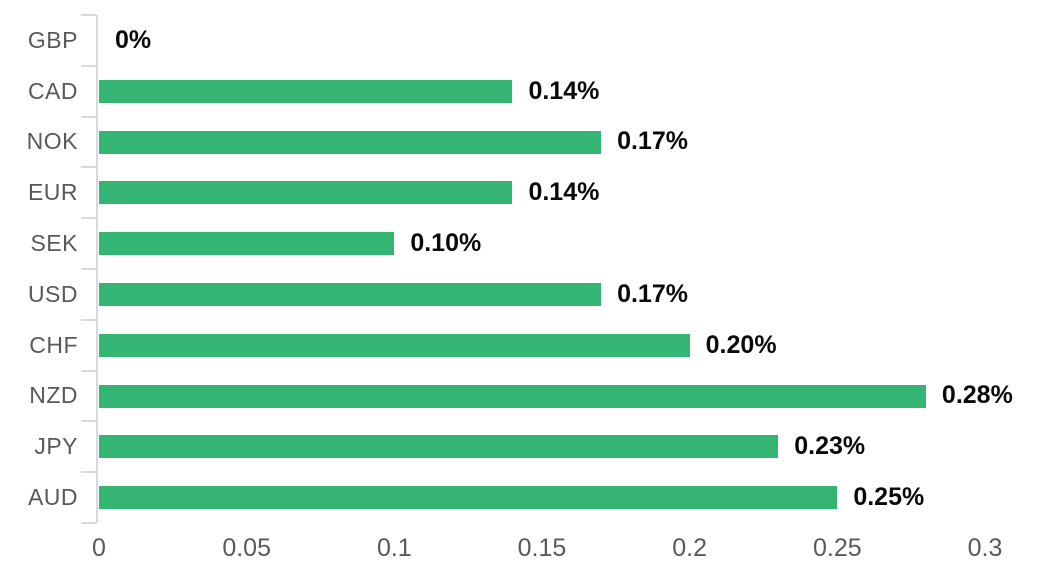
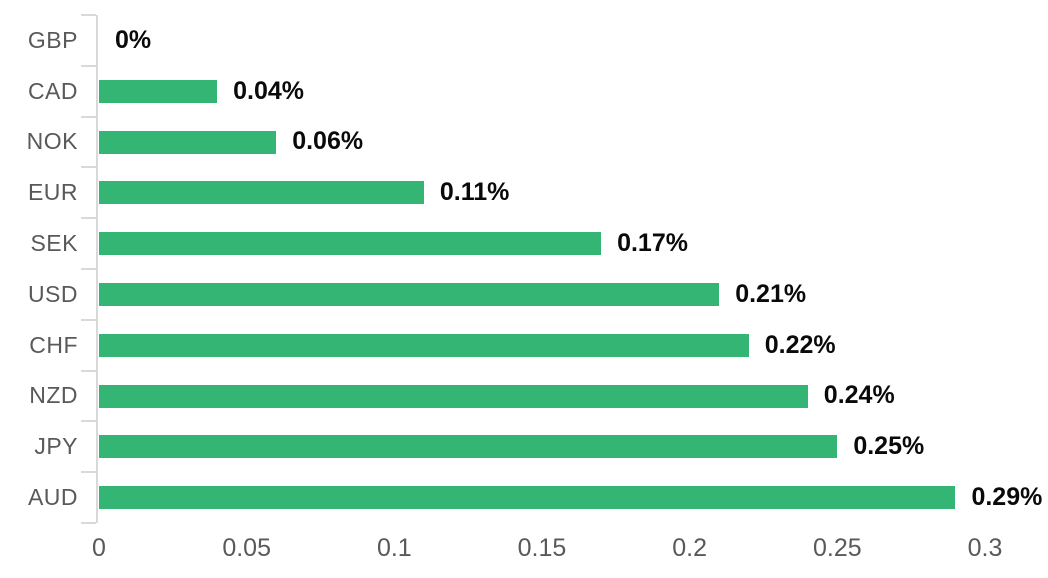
CAD: 0.14% -> 0.04%
NOK: 0.17% -> 0.06%
EUR: 0.14% -> 0.11%
SEK: 0.10% -> 0.17%
USD: 0.17% -> 0.21%
CHF: 0.20% -> 0.22%
NZD: 0.28% -> 0.24%
JPY: 0.23% -> 0.25%
AUD: 0.25% -> 0.29%
